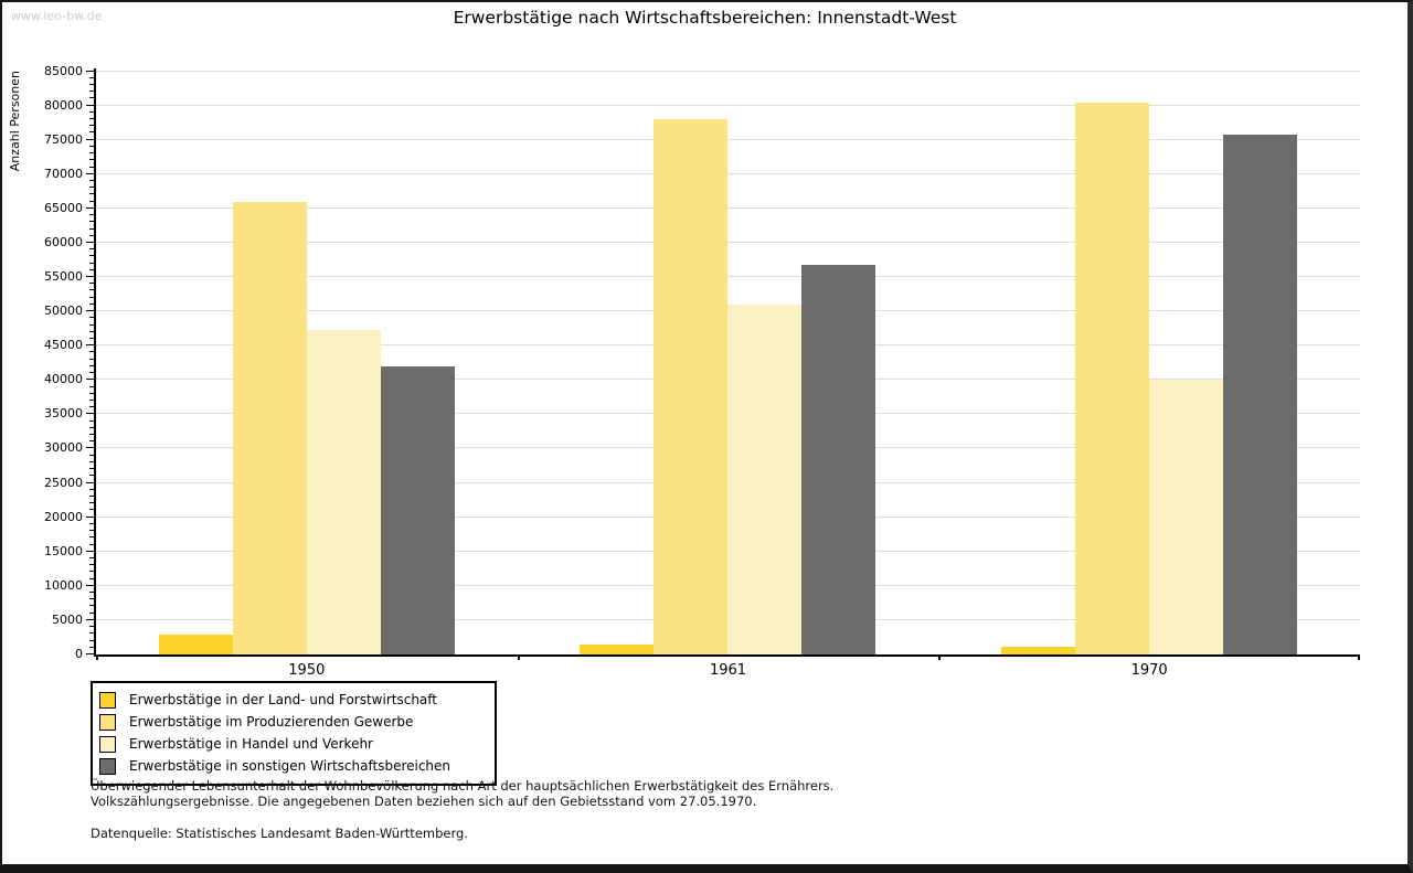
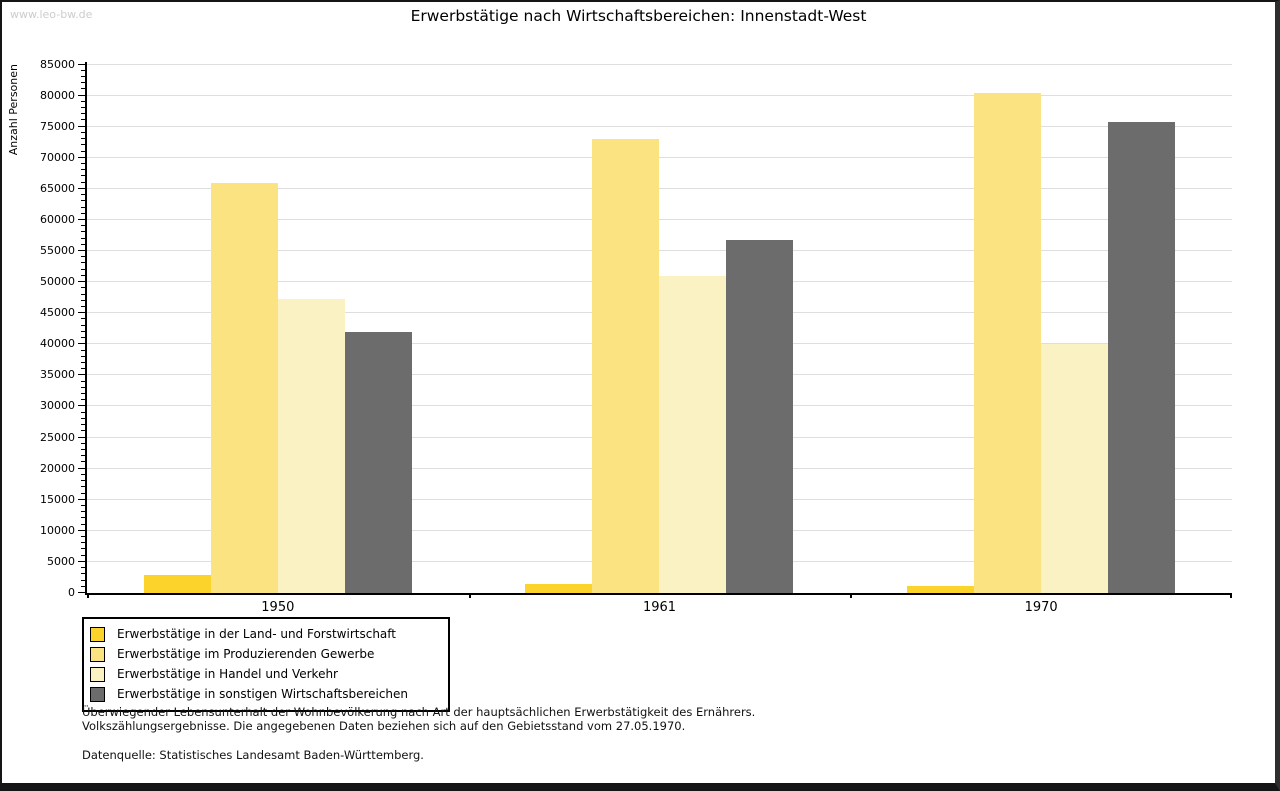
Erwerbstätige im Produzierenden Gewerbe/1961: 78000 -> 73000
